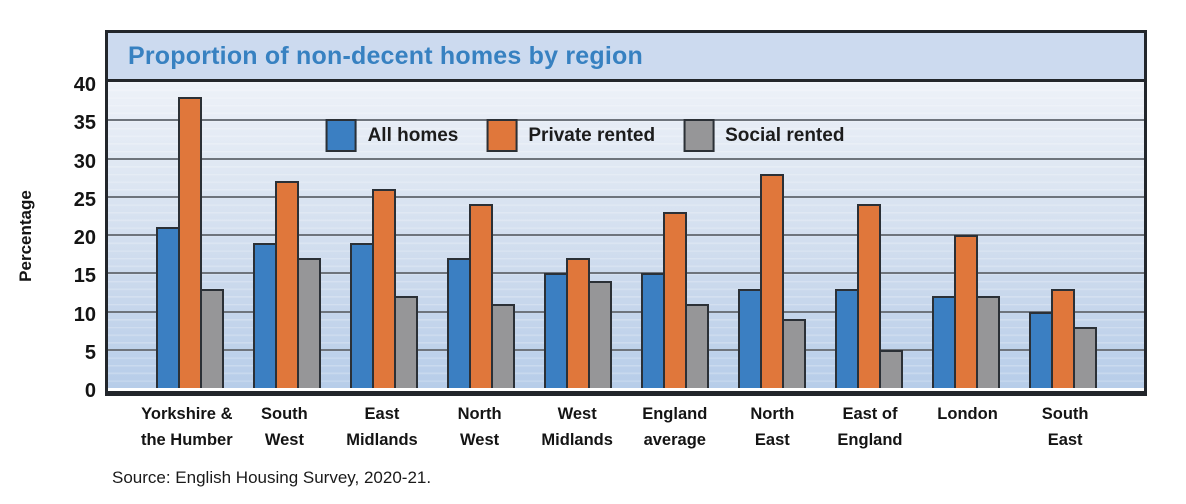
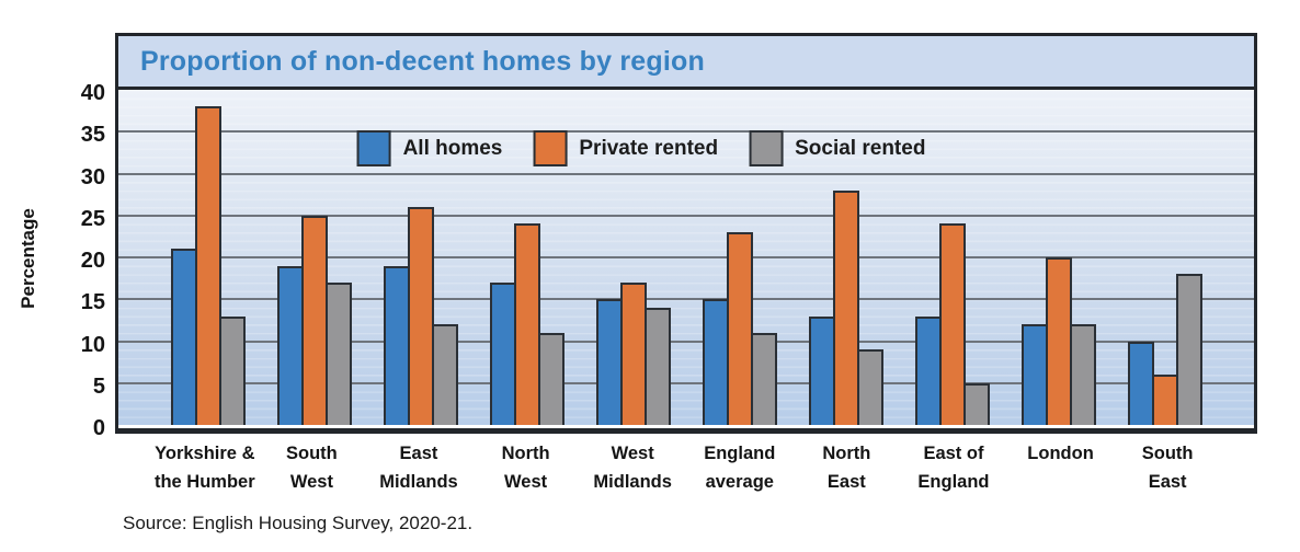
Private rented/South West: 27 -> 25
Private rented/South East: 13 -> 6
Social rented/South East: 8 -> 18
